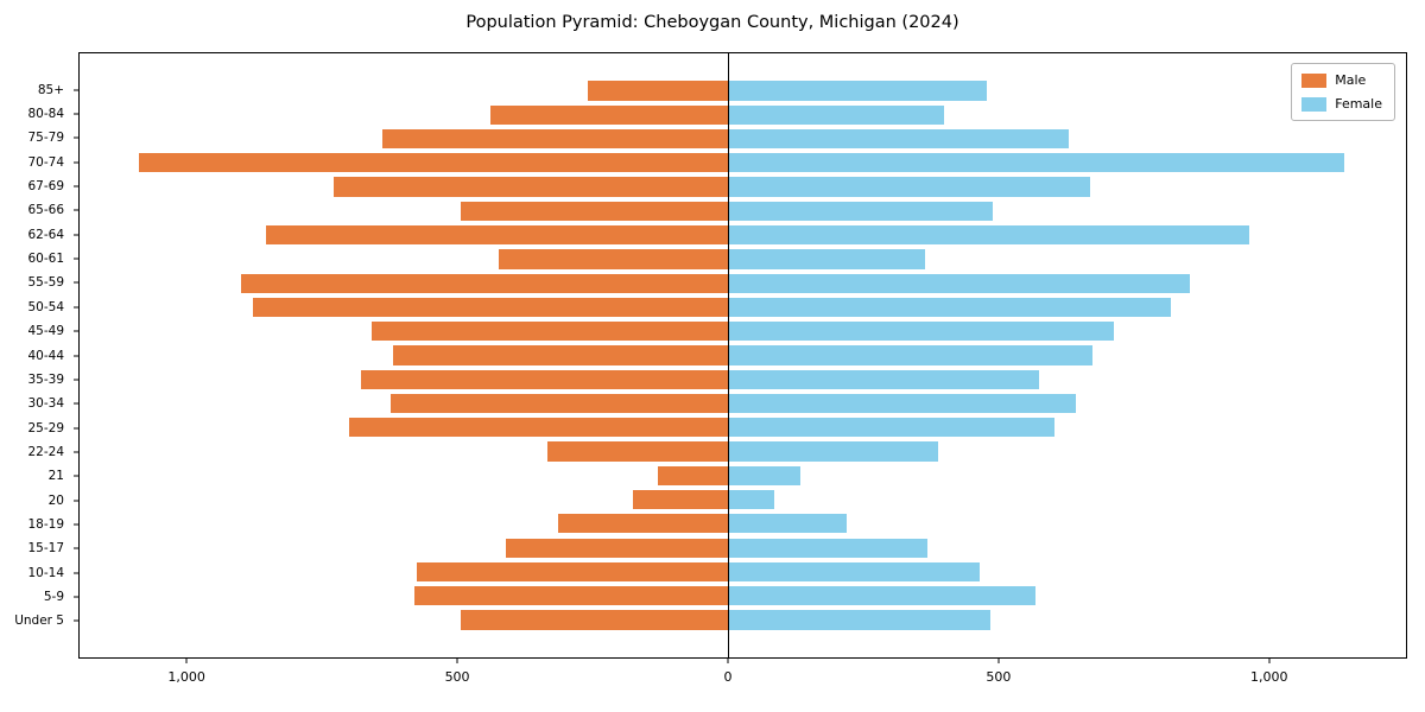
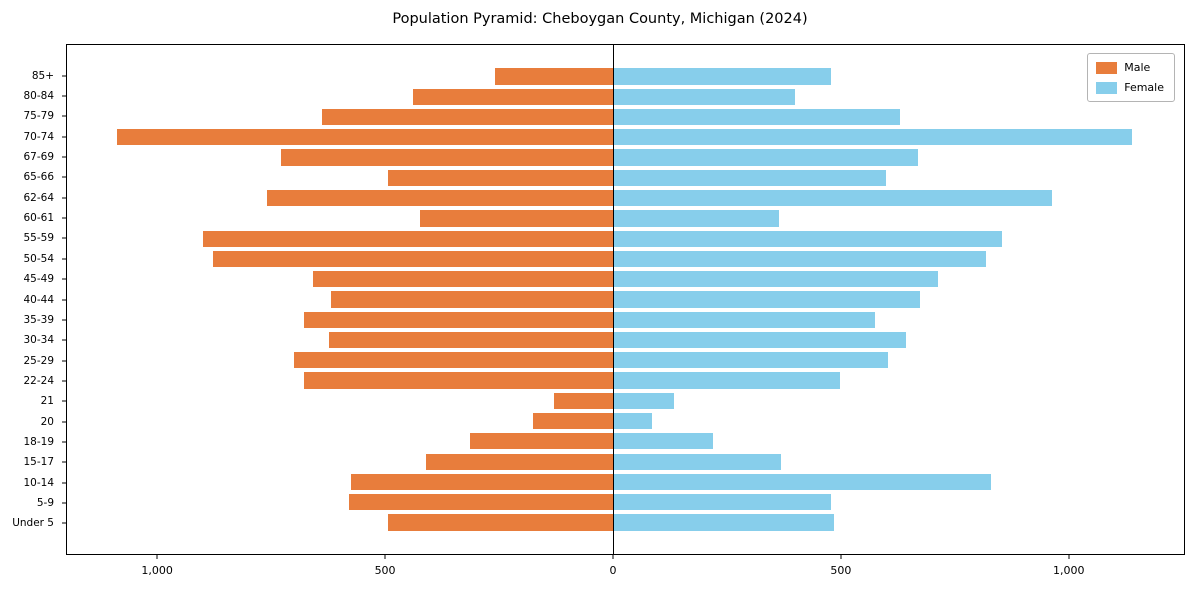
Female/65-66: 490 -> 600
Male/62-64: 860 -> 760
Male/22-24: 340 -> 680
Female/22-24: 390 -> 500
Female/10-14: 460 -> 830
Female/5-9: 570 -> 480
